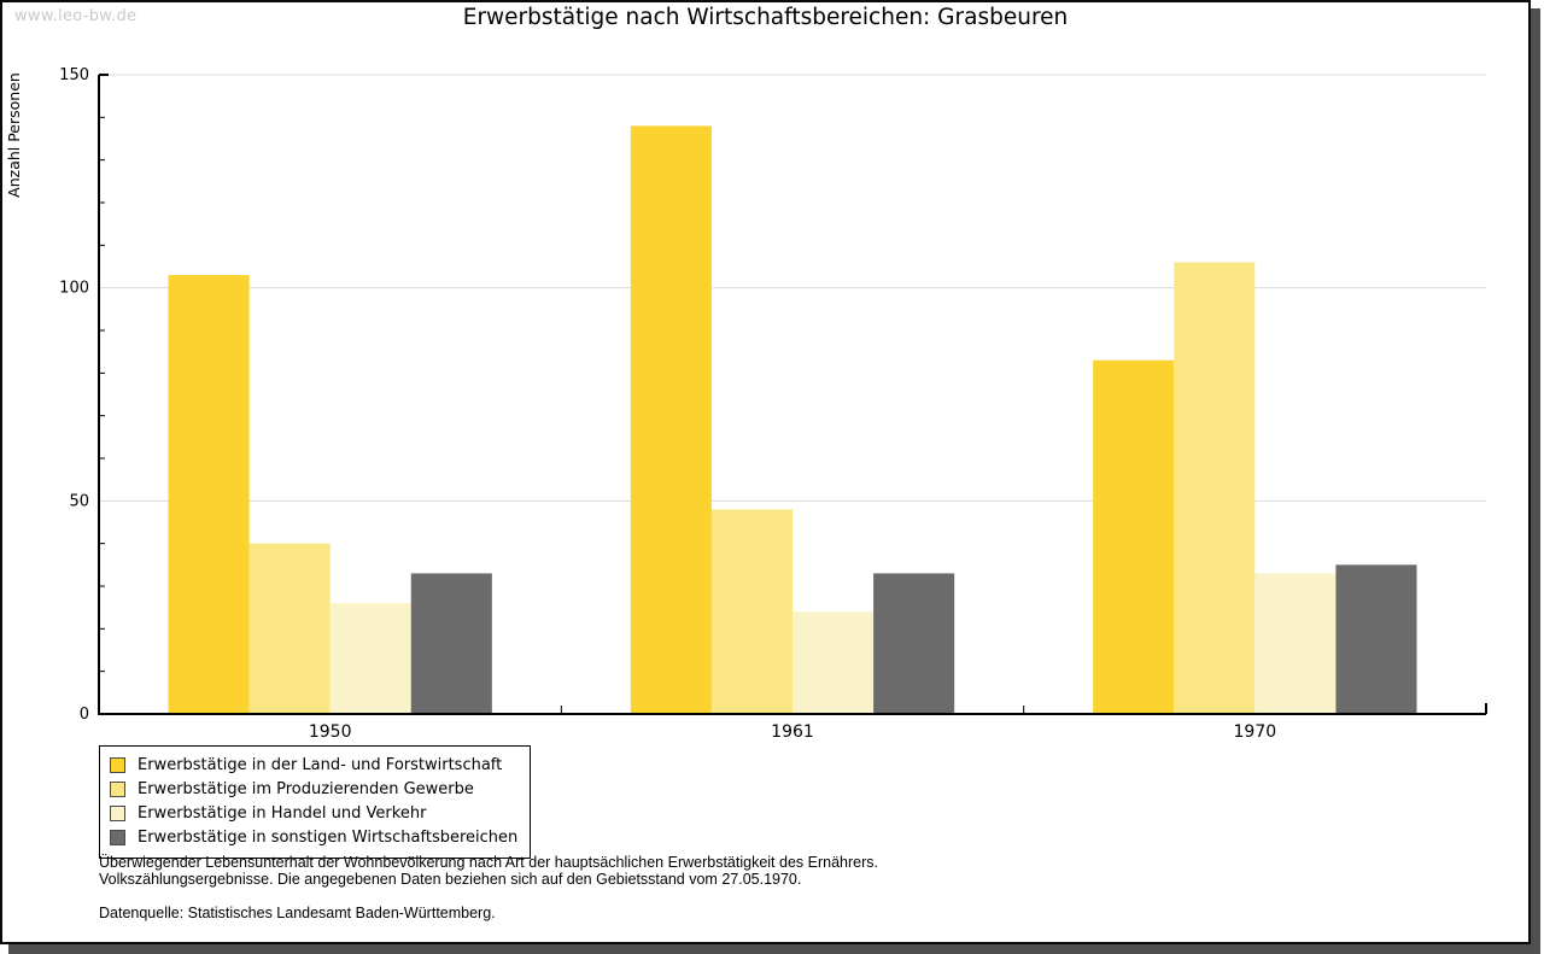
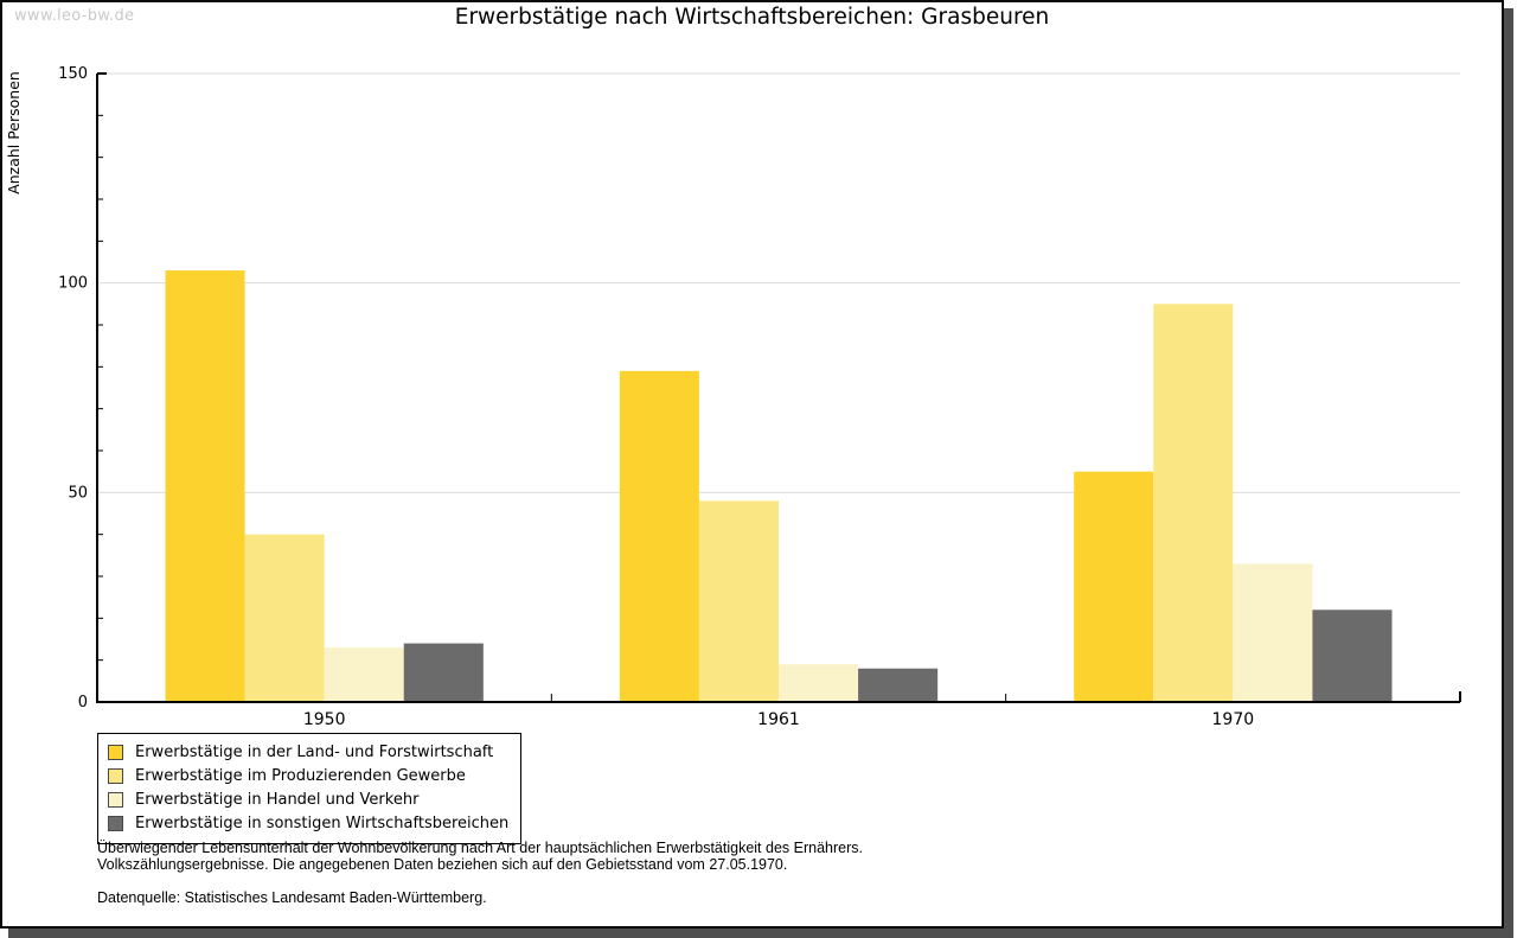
Erwerbstätige in Handel und Verkehr/1950: 26 -> 13
Erwerbstätige in sonstigen Wirtschaftsbereichen/1950: 33 -> 14
Erwerbstätige in der Land- und Forstwirtschaft/1961: 138 -> 79
Erwerbstätige in Handel und Verkehr/1961: 24 -> 9
Erwerbstätige in sonstigen Wirtschaftsbereichen/1961: 33 -> 8
Erwerbstätige in der Land- und Forstwirtschaft/1970: 83 -> 55
Erwerbstätige im Produzierenden Gewerbe/1970: 106 -> 95
Erwerbstätige in sonstigen Wirtschaftsbereichen/1970: 35 -> 22
